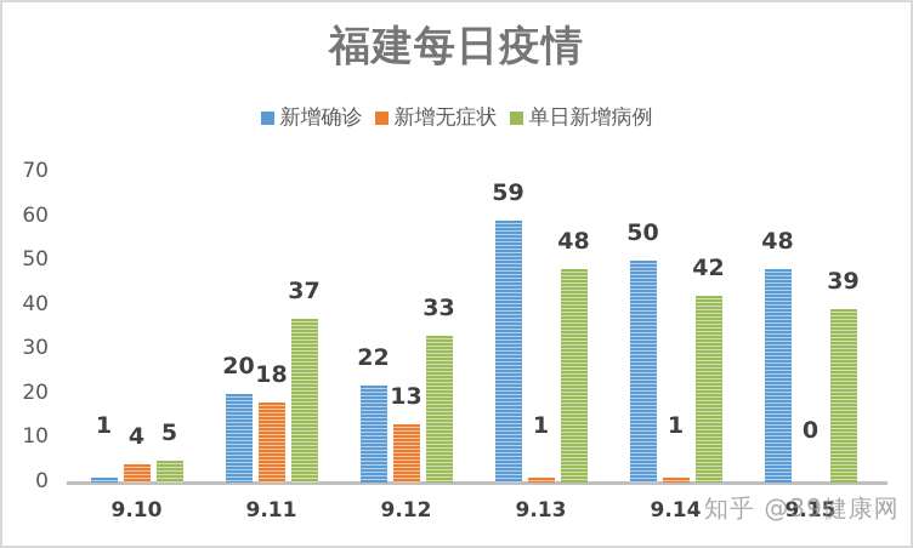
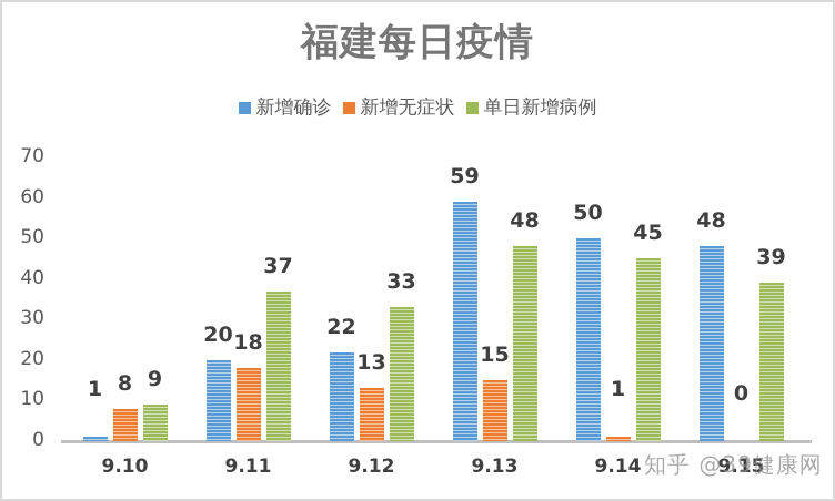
新增无症状/9.10: 4 -> 8
单日新增病例/9.10: 5 -> 9
新增无症状/9.13: 1 -> 15
单日新增病例/9.14: 42 -> 45
